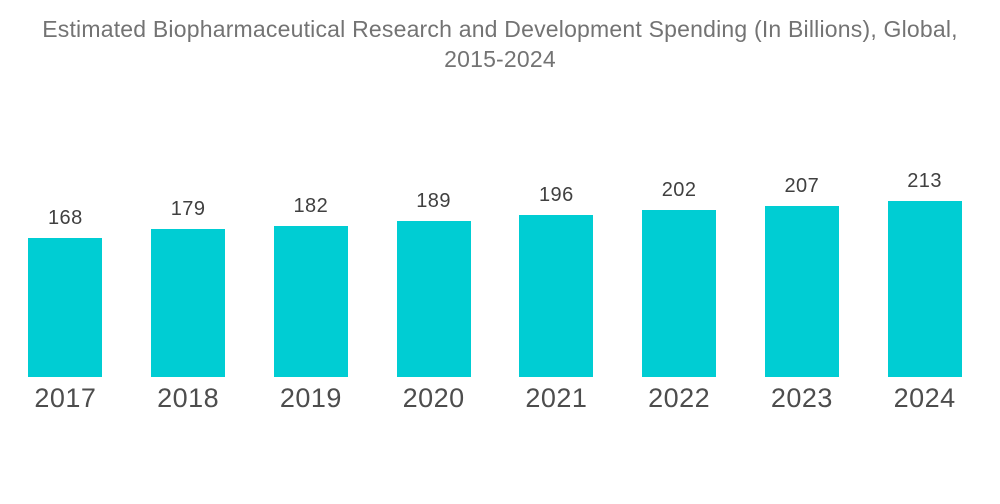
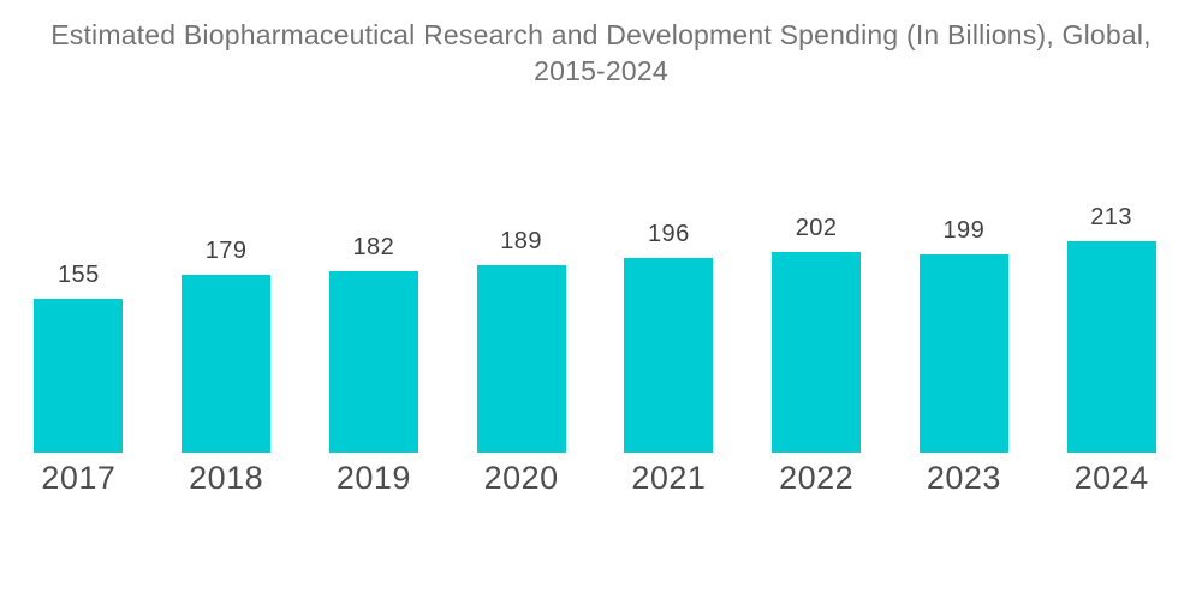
2017: 168 -> 155
2023: 207 -> 199
